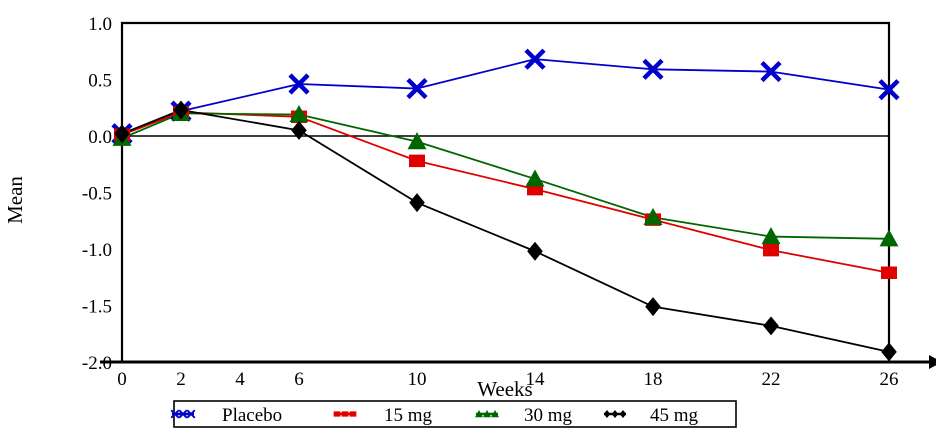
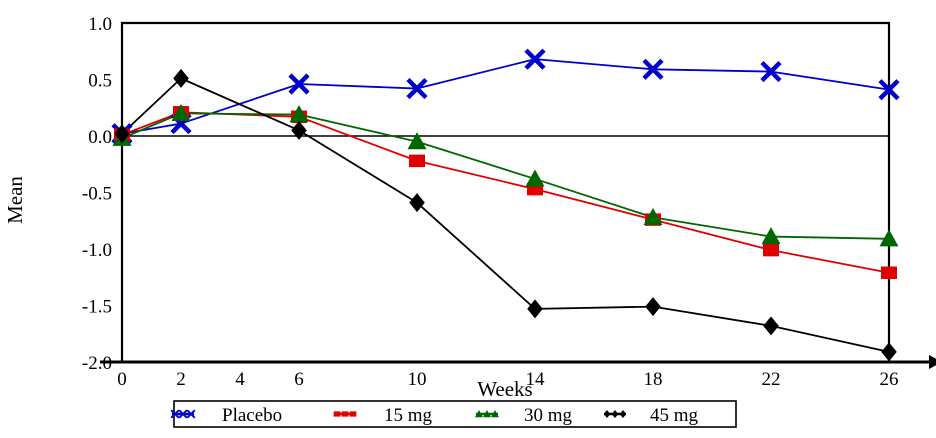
Placebo/2: 0.22 -> 0.11
45 mg/2: 0.23 -> 0.51
45 mg/14: -1.02 -> -1.53
